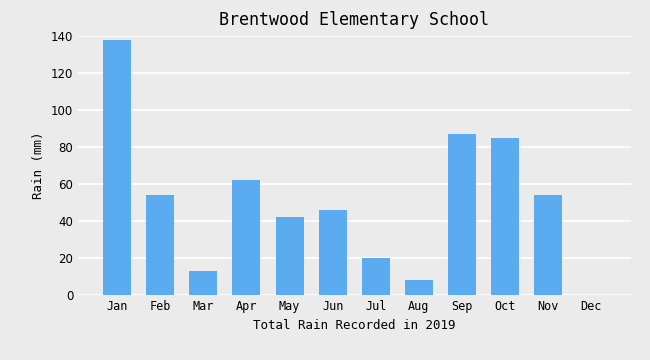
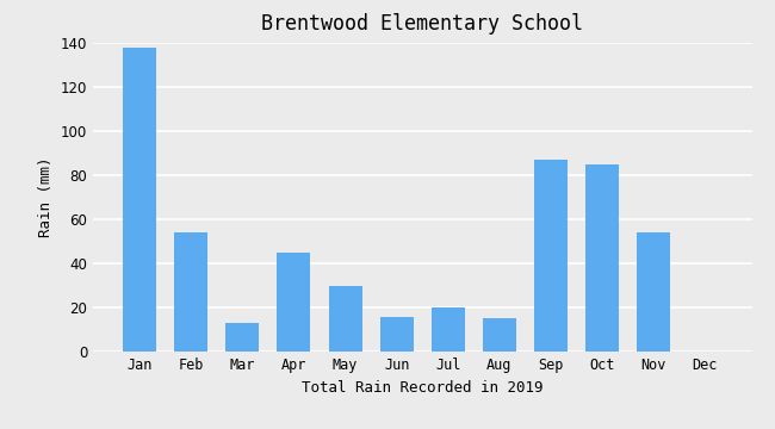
Apr: 62 -> 45
May: 42 -> 30
Jun: 46 -> 16
Aug: 8 -> 15
